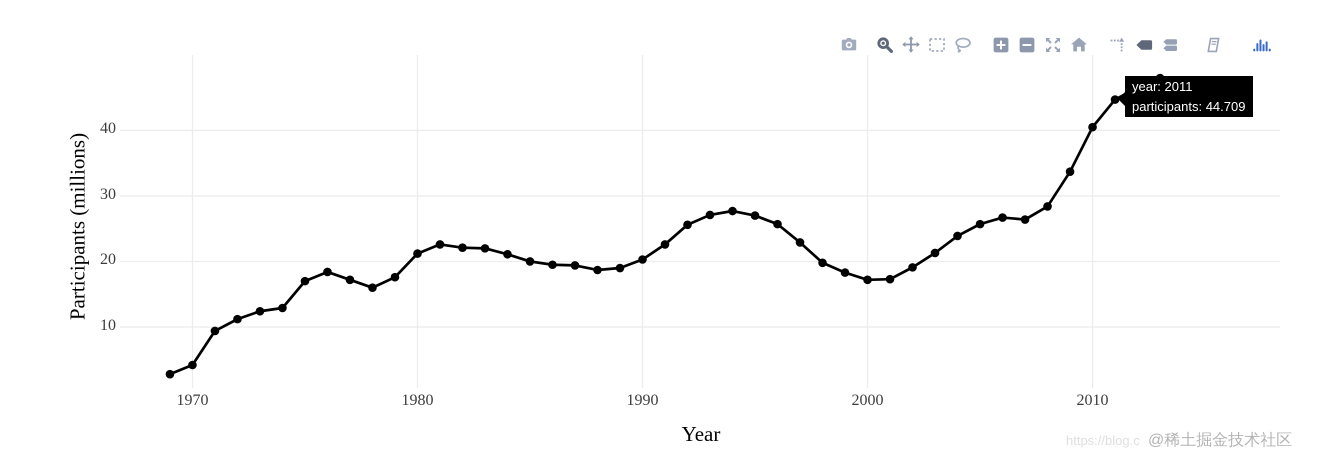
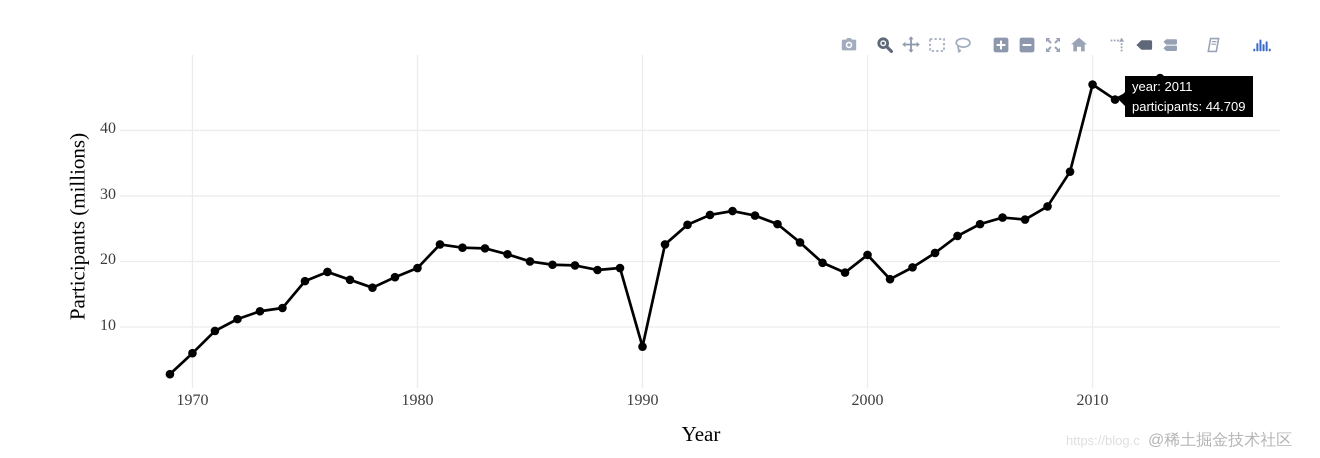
1970: 4 -> 6
1980: 21 -> 19
1990: 20 -> 7
2000: 17 -> 21
2010: 40 -> 47
